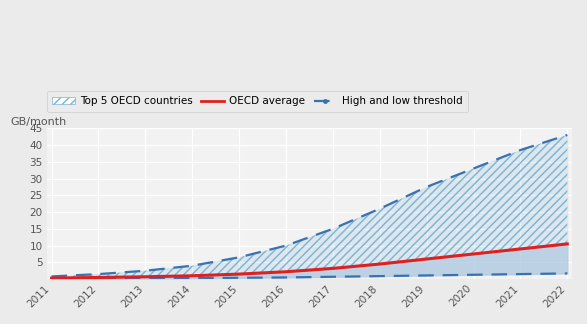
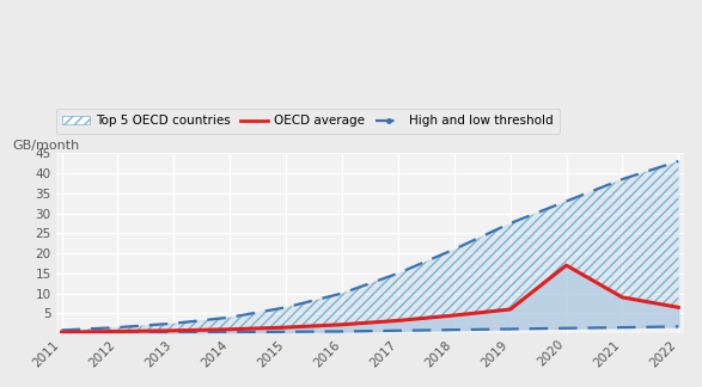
OECD average/2020: 7.5 -> 17.0
OECD average/2022: 10.5 -> 6.5
